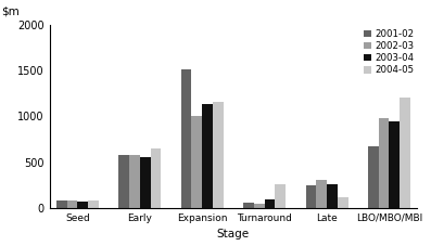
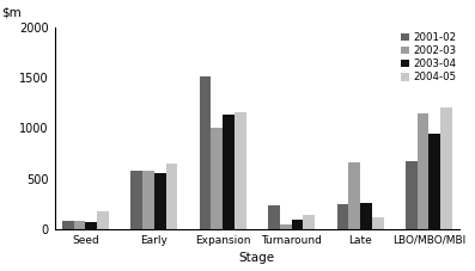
2004-05/Seed: 80 -> 180
2001-02/Turnaround: 60 -> 240
2004-05/Turnaround: 260 -> 140
2002-03/Late: 310 -> 660
2002-03/LBO/MBO/MBI: 980 -> 1140
